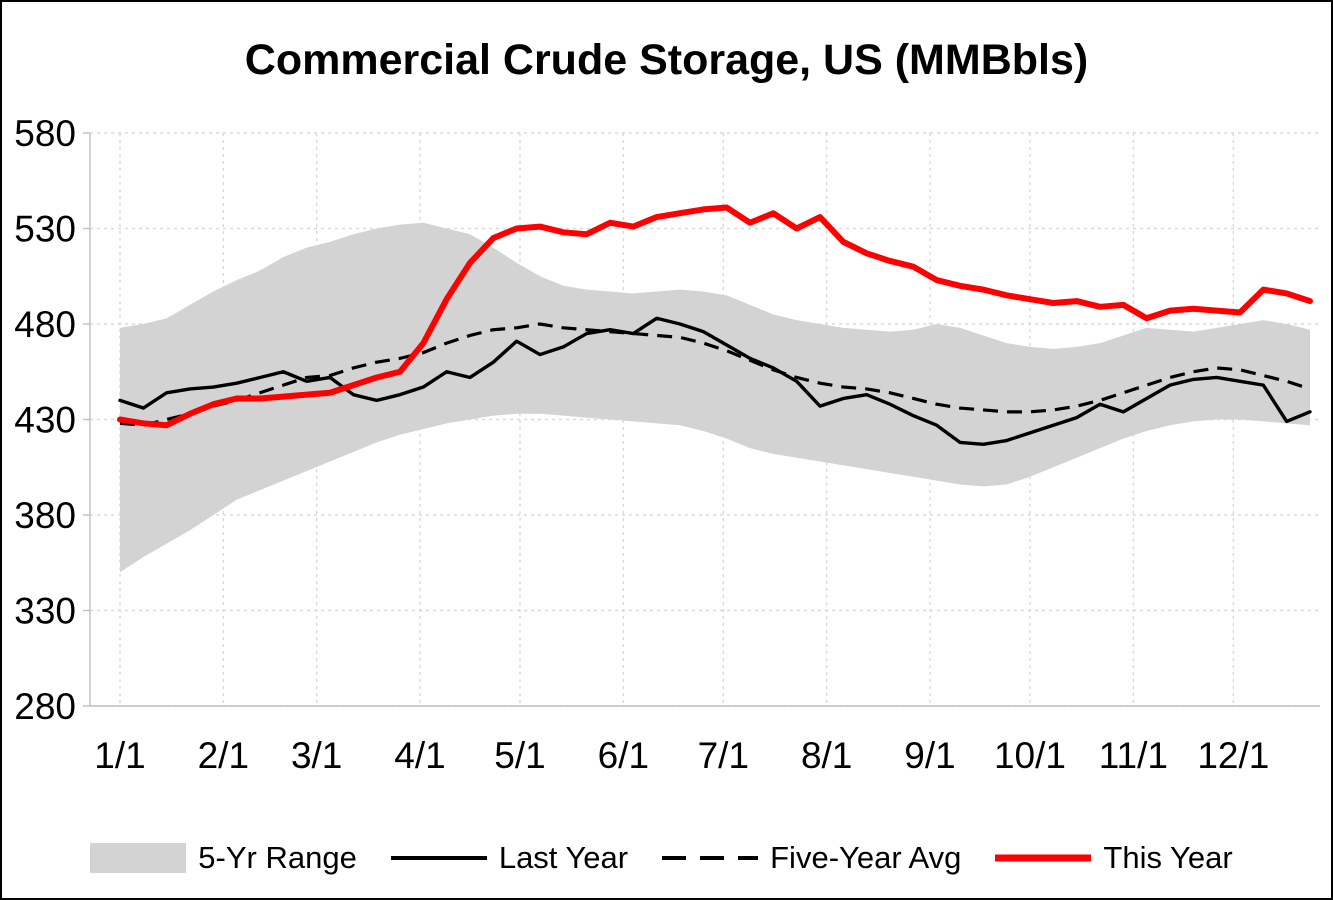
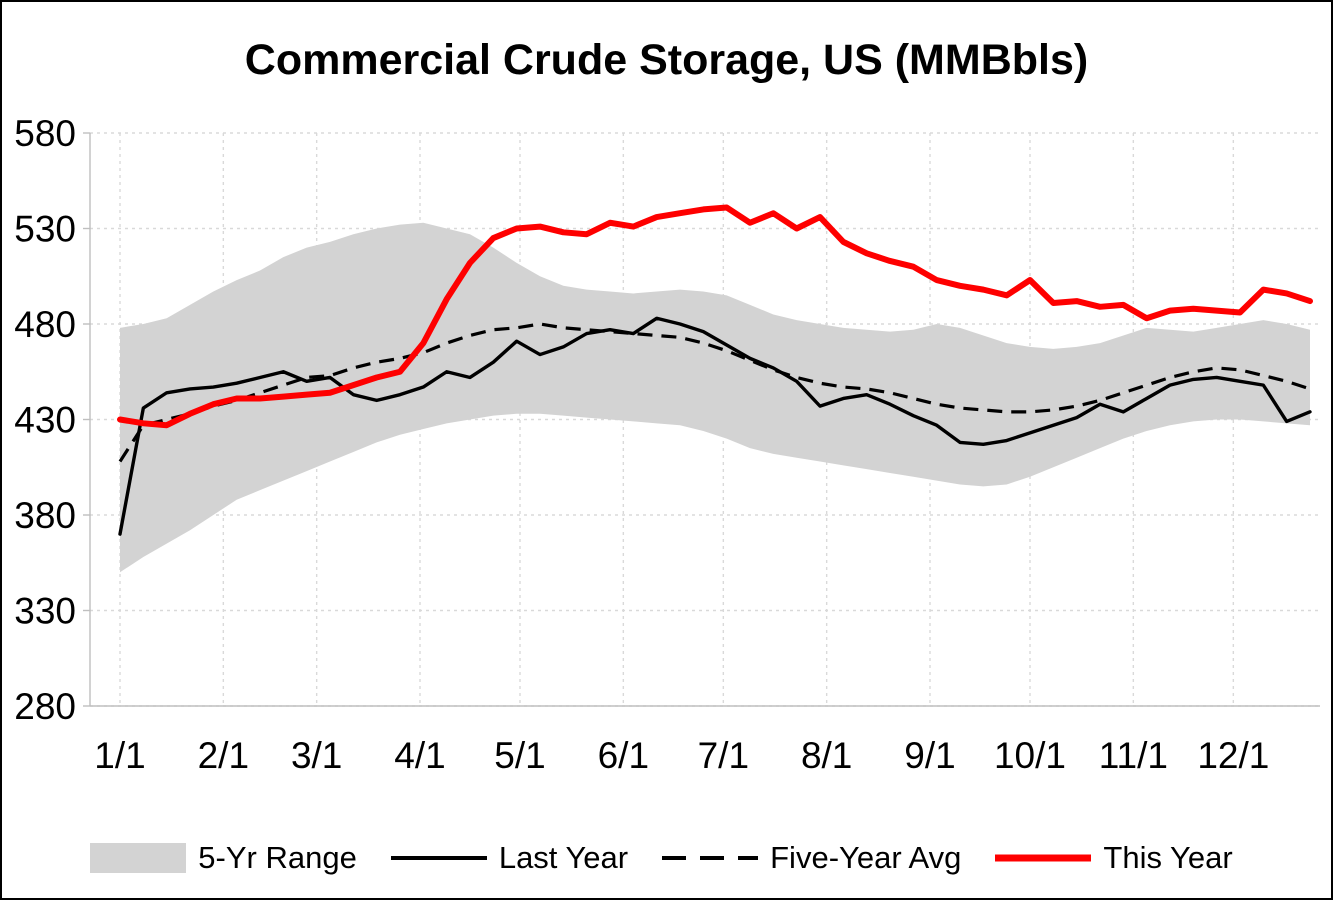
Last Year/1/1: 440 -> 370
Five-Year Avg/1/1: 428 -> 408
This Year/10/1: 493 -> 503
